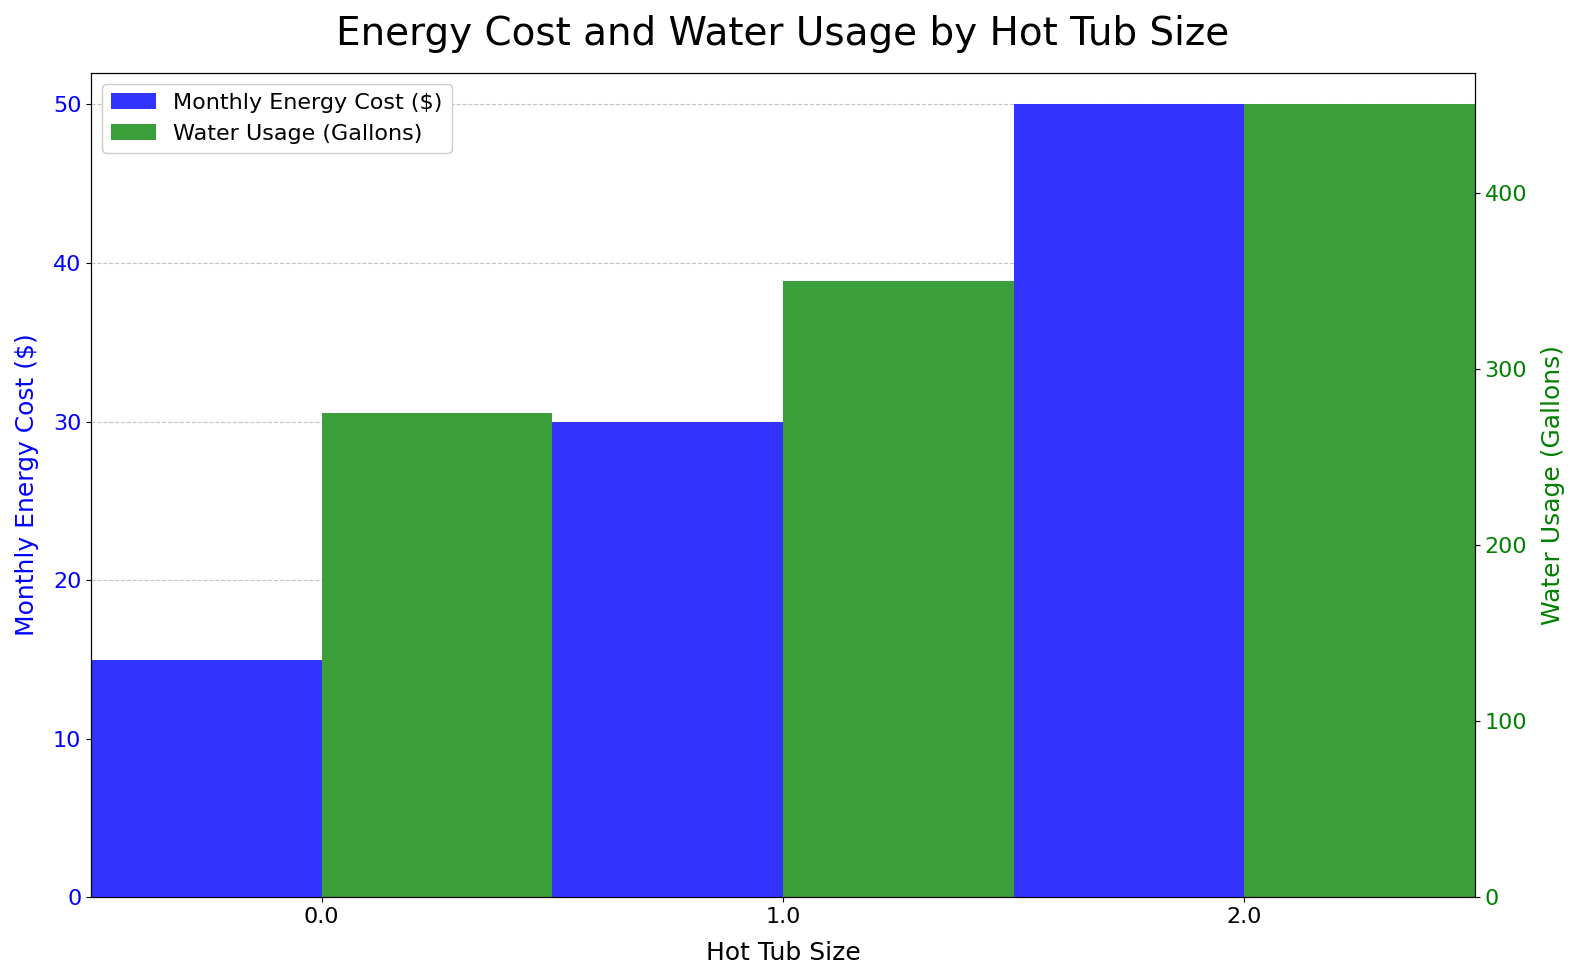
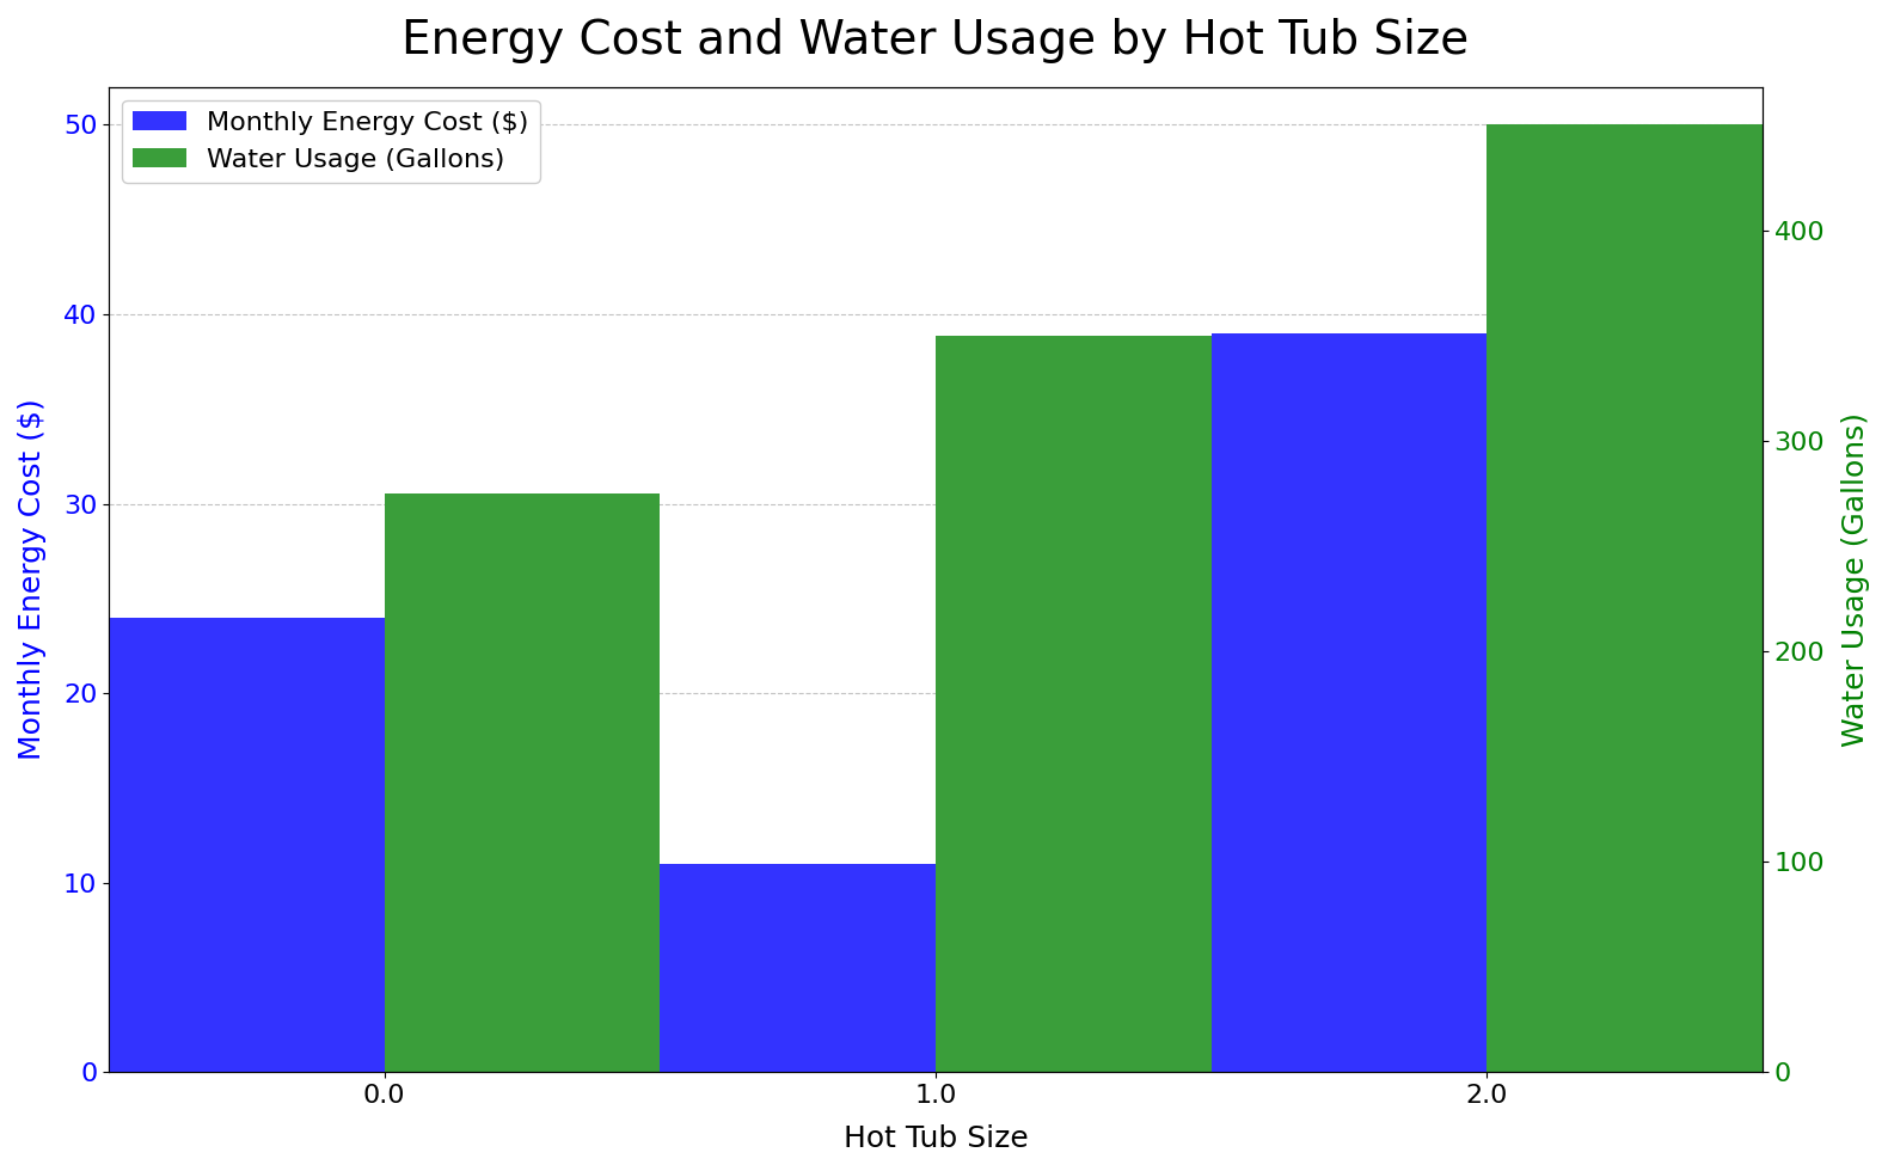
Monthly Energy Cost ($)/0.0: 15 -> 24
Monthly Energy Cost ($)/1.0: 30 -> 11
Monthly Energy Cost ($)/2.0: 50 -> 39
